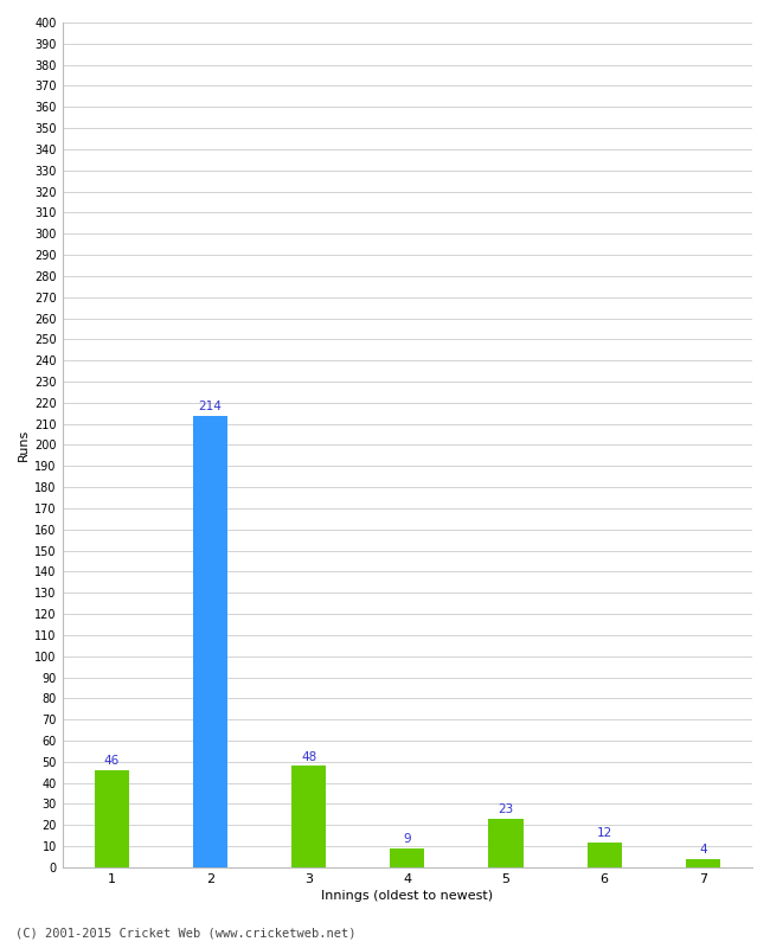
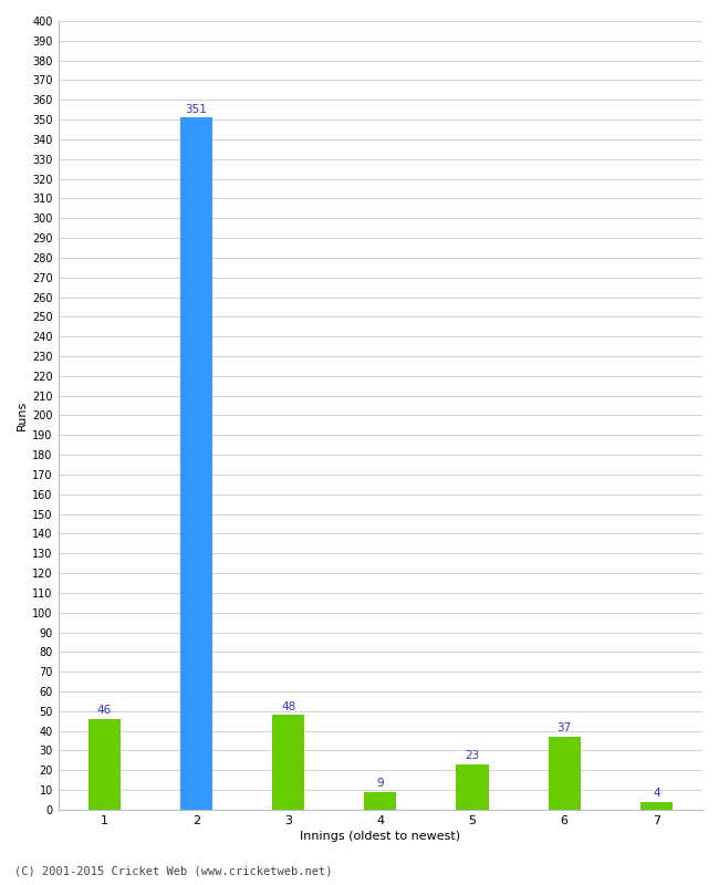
2: 214 -> 351
6: 12 -> 37
